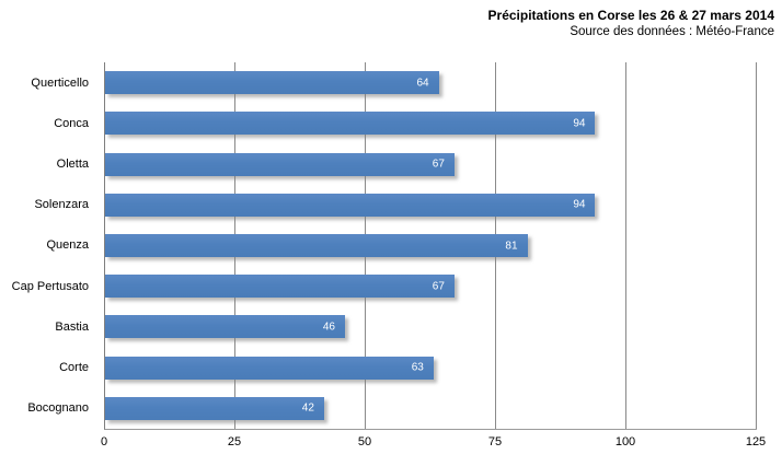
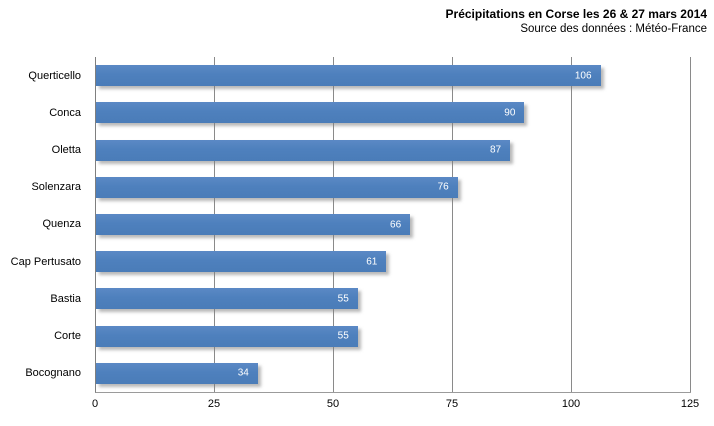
Querticello: 64 -> 106
Conca: 94 -> 90
Oletta: 67 -> 87
Solenzara: 94 -> 76
Quenza: 81 -> 66
Cap Pertusato: 67 -> 61
Bastia: 46 -> 55
Corte: 63 -> 55
Bocognano: 42 -> 34
